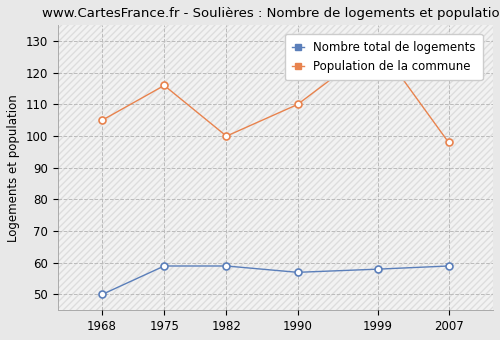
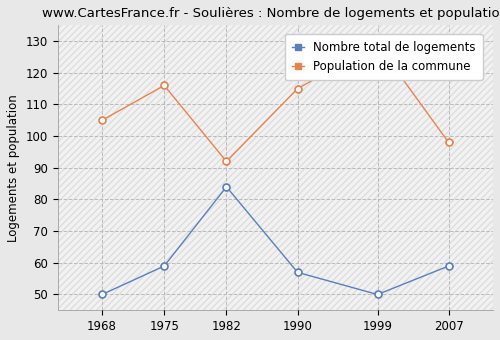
Nombre total de logements/1982: 59 -> 84
Population de la commune/1982: 100 -> 92
Population de la commune/1990: 110 -> 115
Nombre total de logements/1999: 58 -> 50
